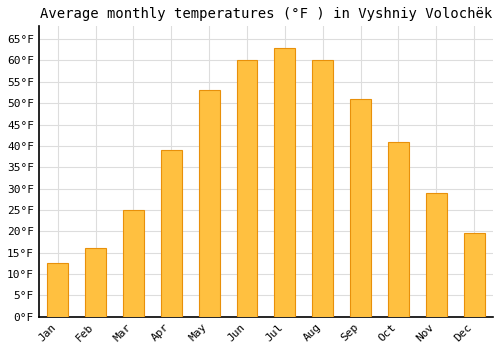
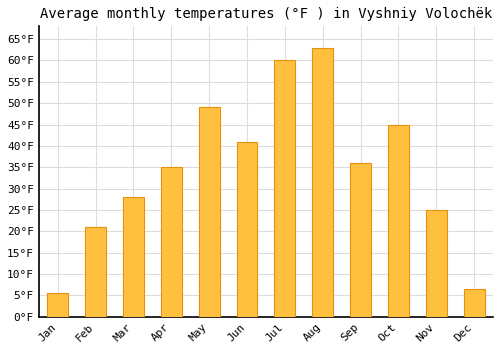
Jan: 12.5°F -> 5.5°F
Feb: 16.0°F -> 21.0°F
Mar: 25.0°F -> 28.0°F
Apr: 39.0°F -> 35.0°F
May: 53.0°F -> 49.0°F
Jun: 60.0°F -> 41.0°F
Jul: 63.0°F -> 60.0°F
Aug: 60.0°F -> 63.0°F
Sep: 51.0°F -> 36.0°F
Oct: 41.0°F -> 45.0°F
Nov: 29.0°F -> 25.0°F
Dec: 19.5°F -> 6.5°F
